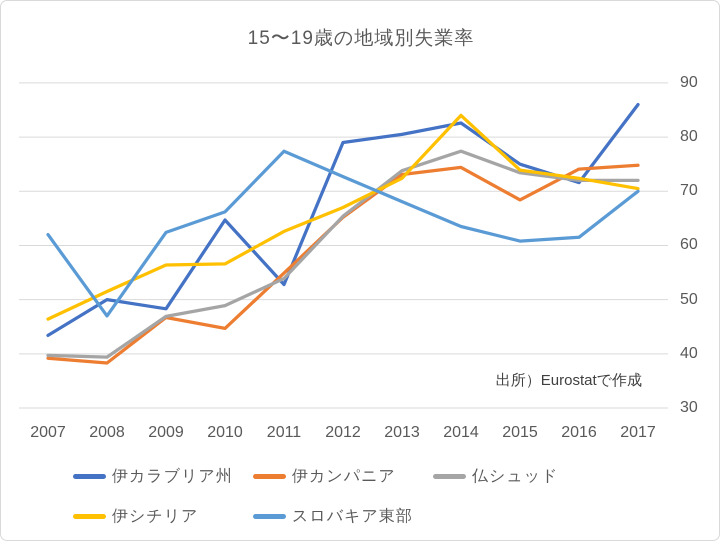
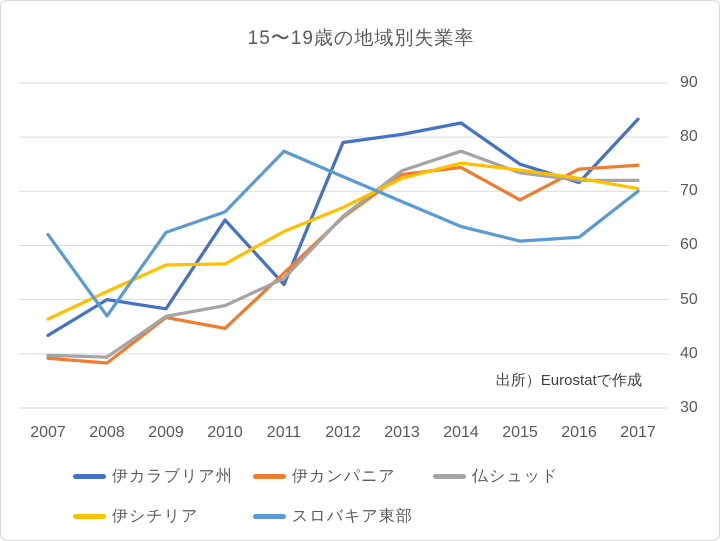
伊シチリア/2014: 84 -> 75
伊カラブリア州/2017: 86 -> 83
